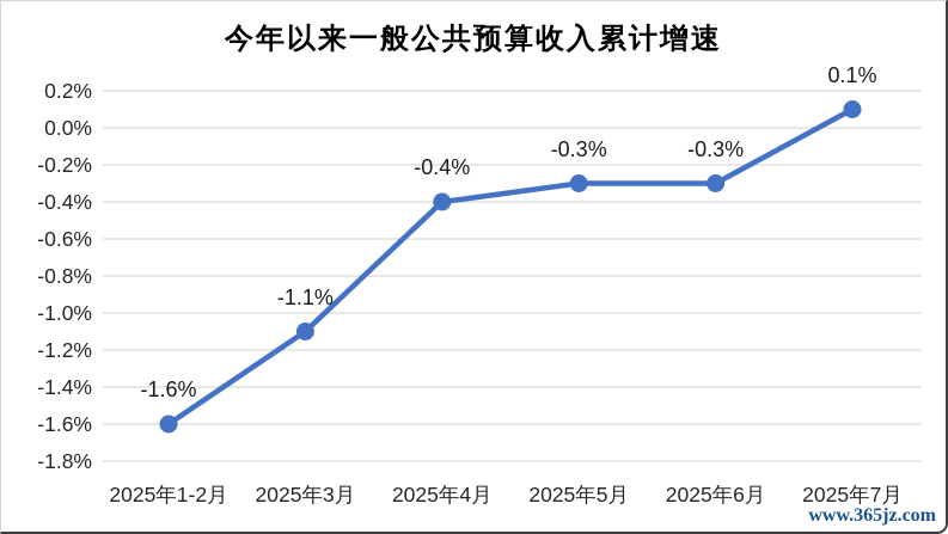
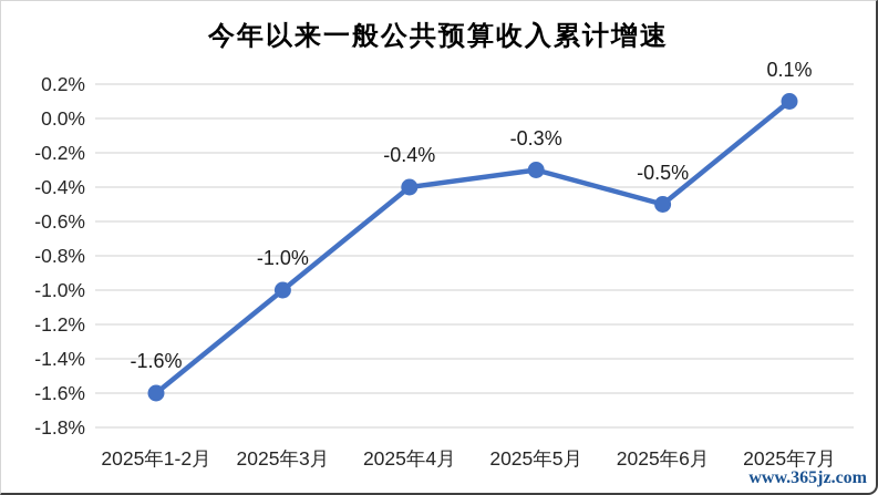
2025年3月: -1.1% -> -1.0%
2025年6月: -0.3% -> -0.5%
